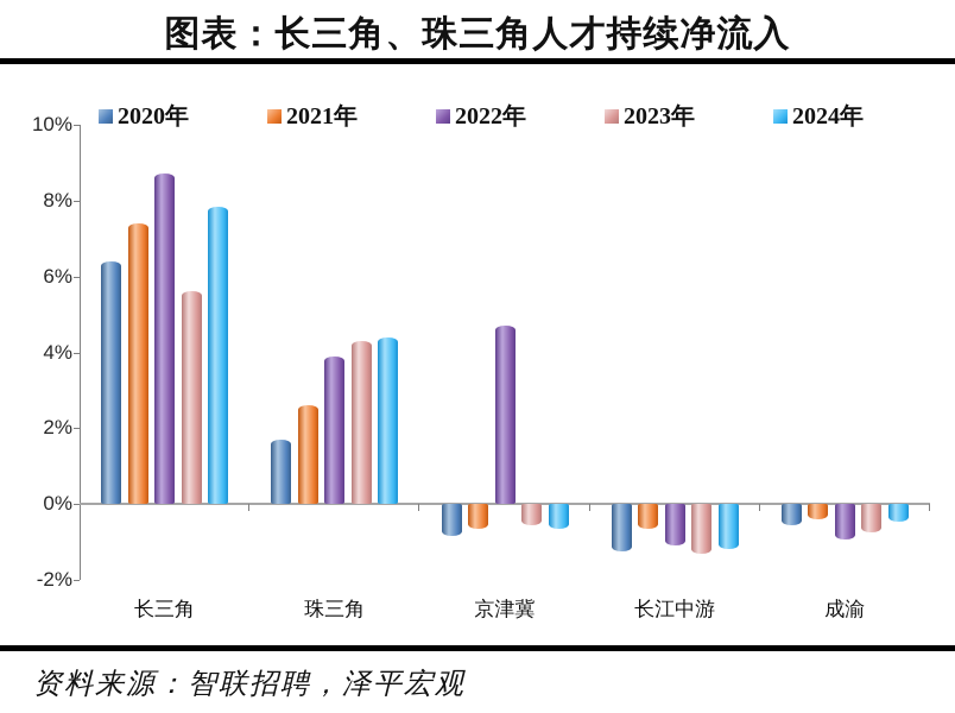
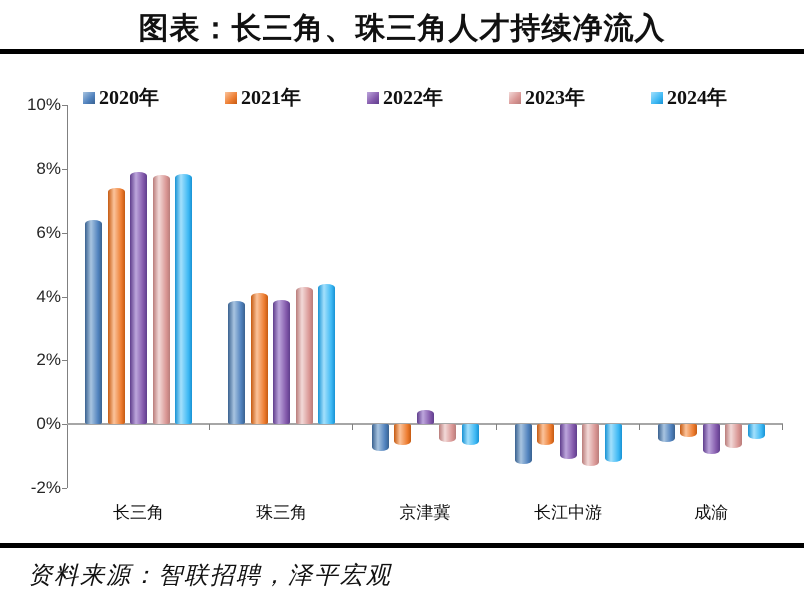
2022年/长三角: 8.7% -> 7.9%
2023年/长三角: 5.6% -> 7.8%
2020年/珠三角: 1.7% -> 3.9%
2021年/珠三角: 2.6% -> 4.1%
2022年/京津冀: 4.7% -> 0.5%
